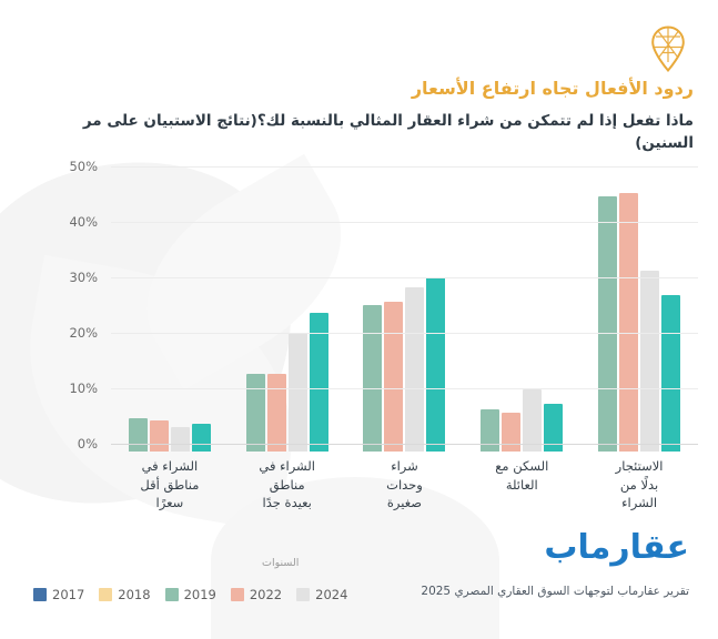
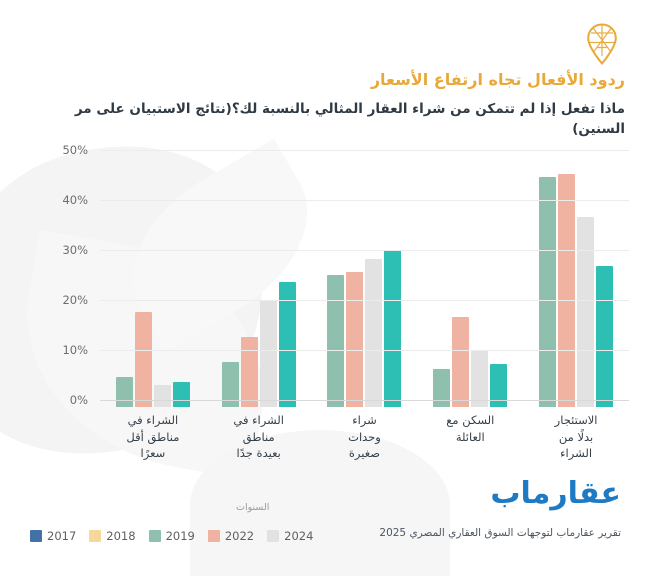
2022/الشراء في مناطق أقل سعرًا: 6% -> 19%
2019/الشراء في مناطق بعيدة جدًا: 14% -> 9%
2022/السكن مع العائلة: 7% -> 18%
2024/الاستئجار بدلًا من الشراء: 33% -> 38%
